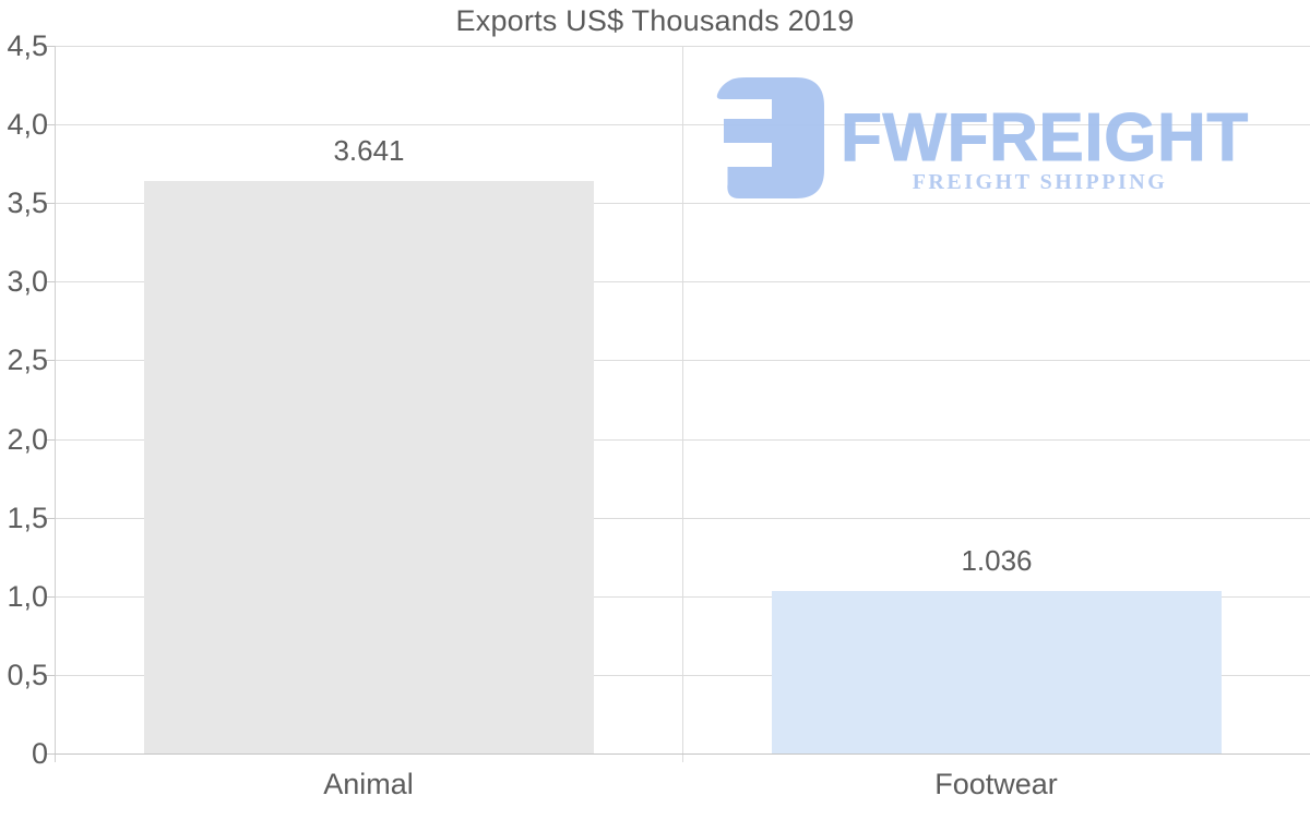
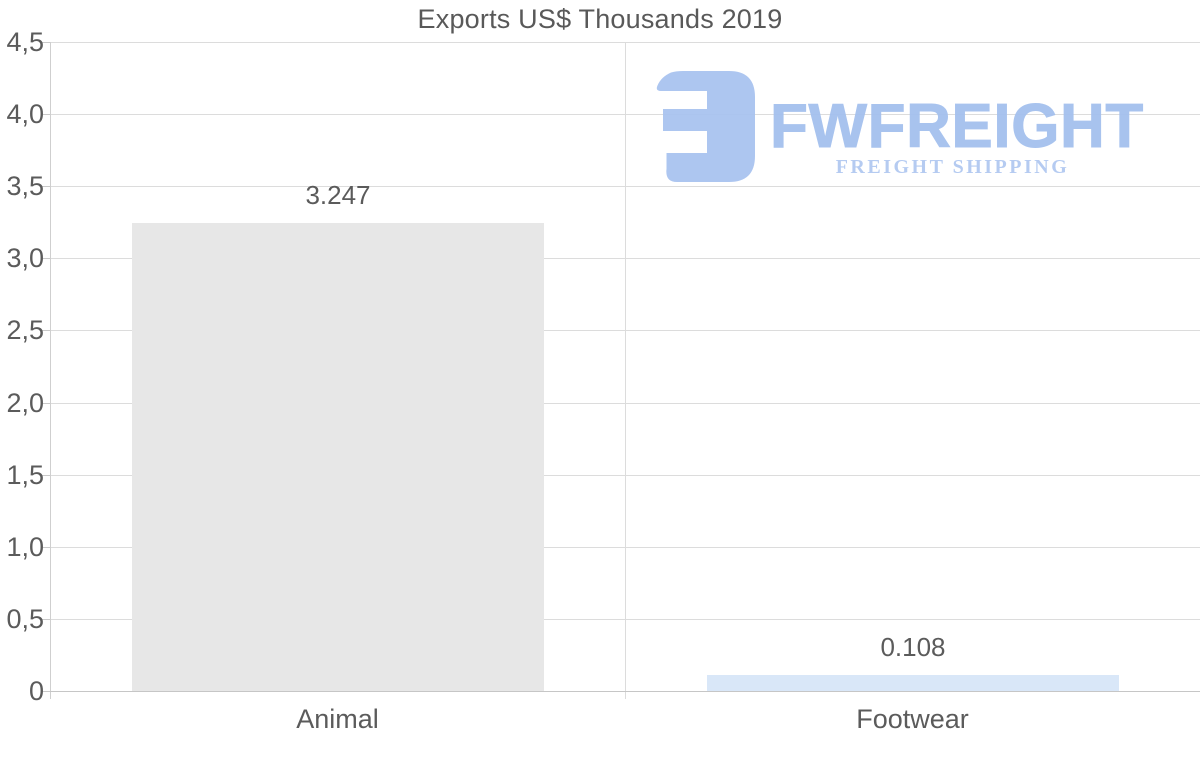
Animal: 3.641 -> 3.247
Footwear: 1.036 -> 0.108
